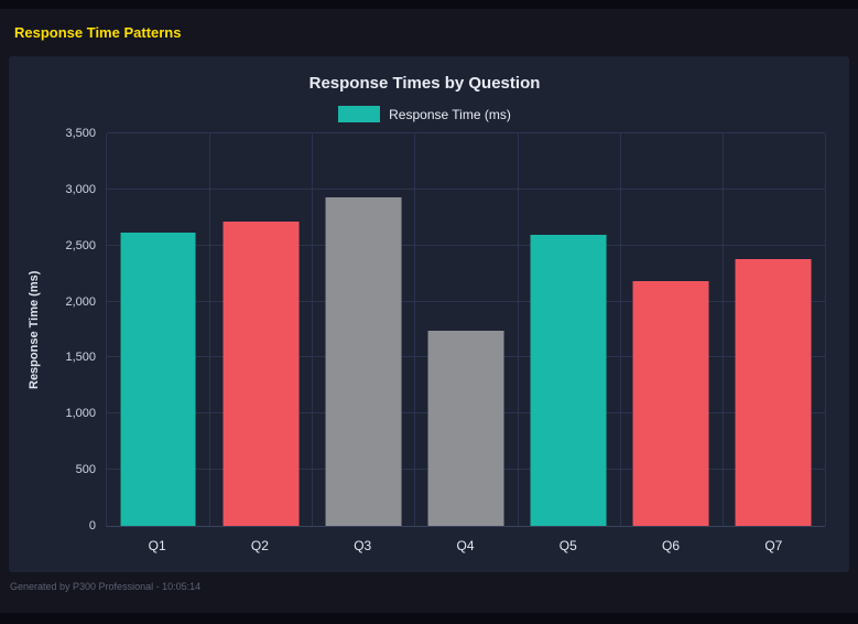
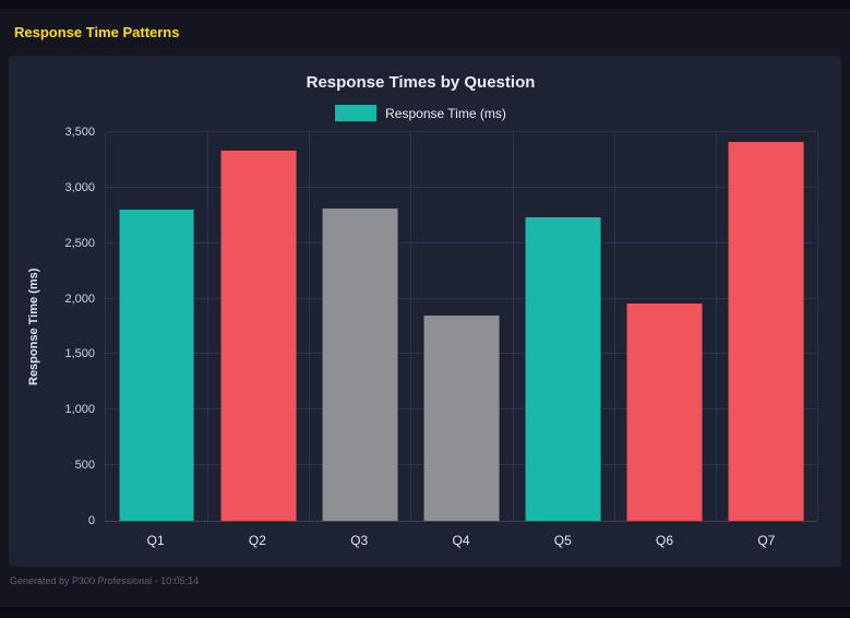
Q1: 2620 -> 2800
Q2: 2710 -> 3330
Q3: 2930 -> 2810
Q4: 1740 -> 1840
Q5: 2600 -> 2740
Q6: 2180 -> 1960
Q7: 2380 -> 3410
